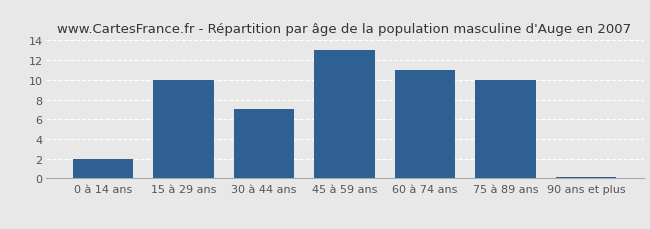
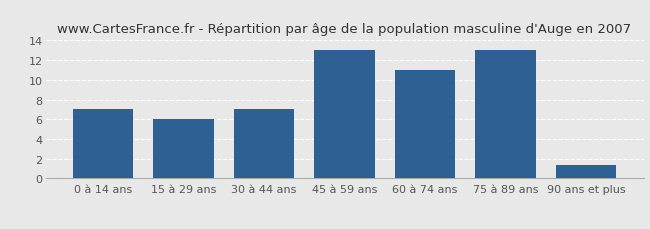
0 à 14 ans: 2.0 -> 7.0
15 à 29 ans: 10.0 -> 6.0
75 à 89 ans: 10.0 -> 13.0
90 ans et plus: 0.1 -> 1.4
